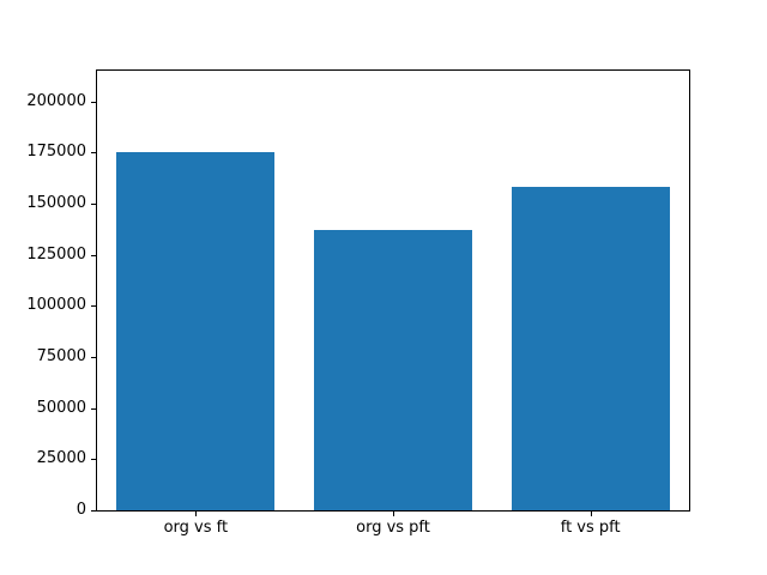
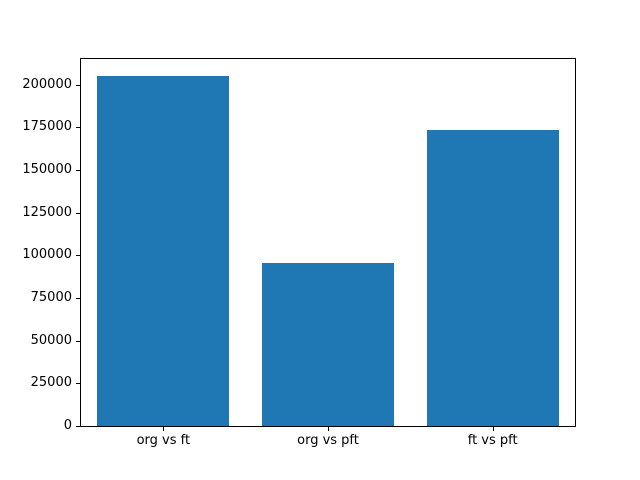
org vs ft: 175000 -> 205000
org vs pft: 137000 -> 95000
ft vs pft: 158000 -> 173000
